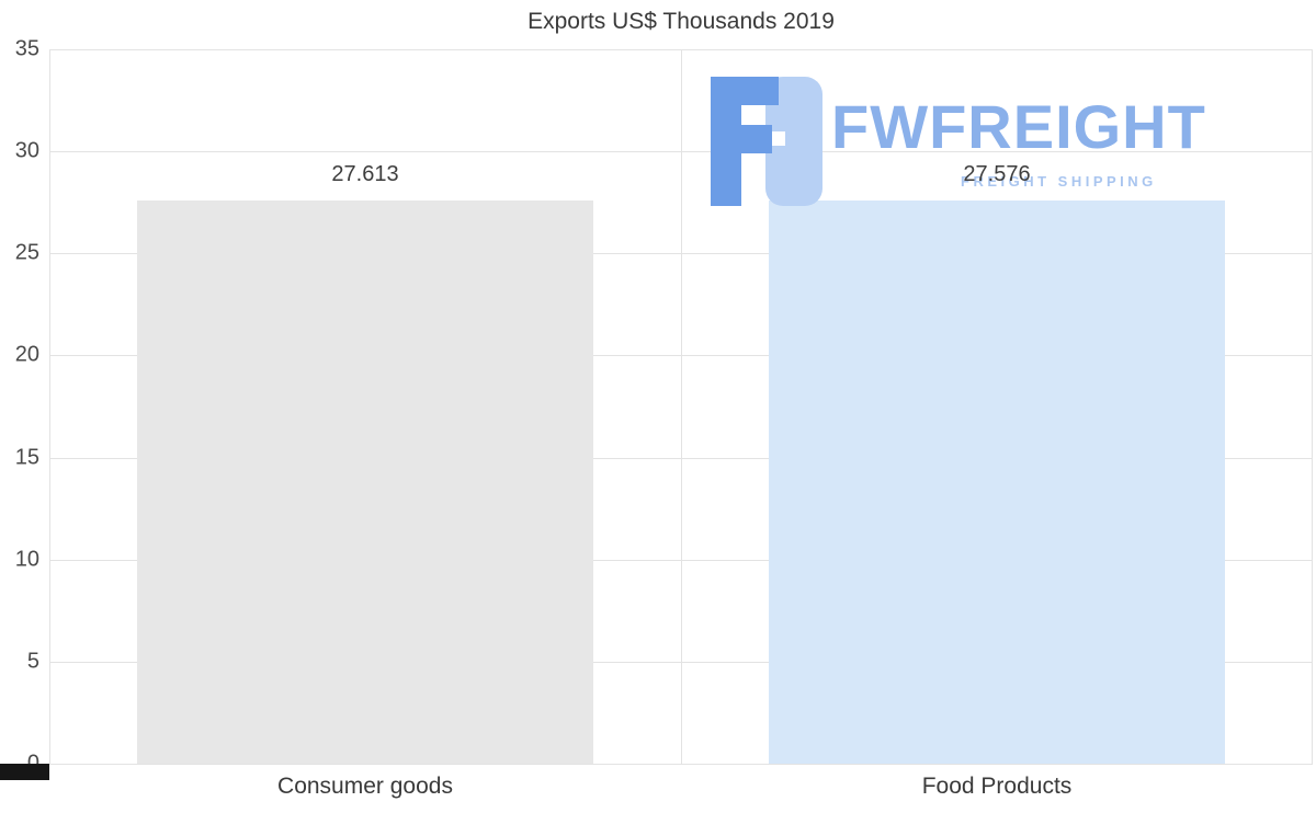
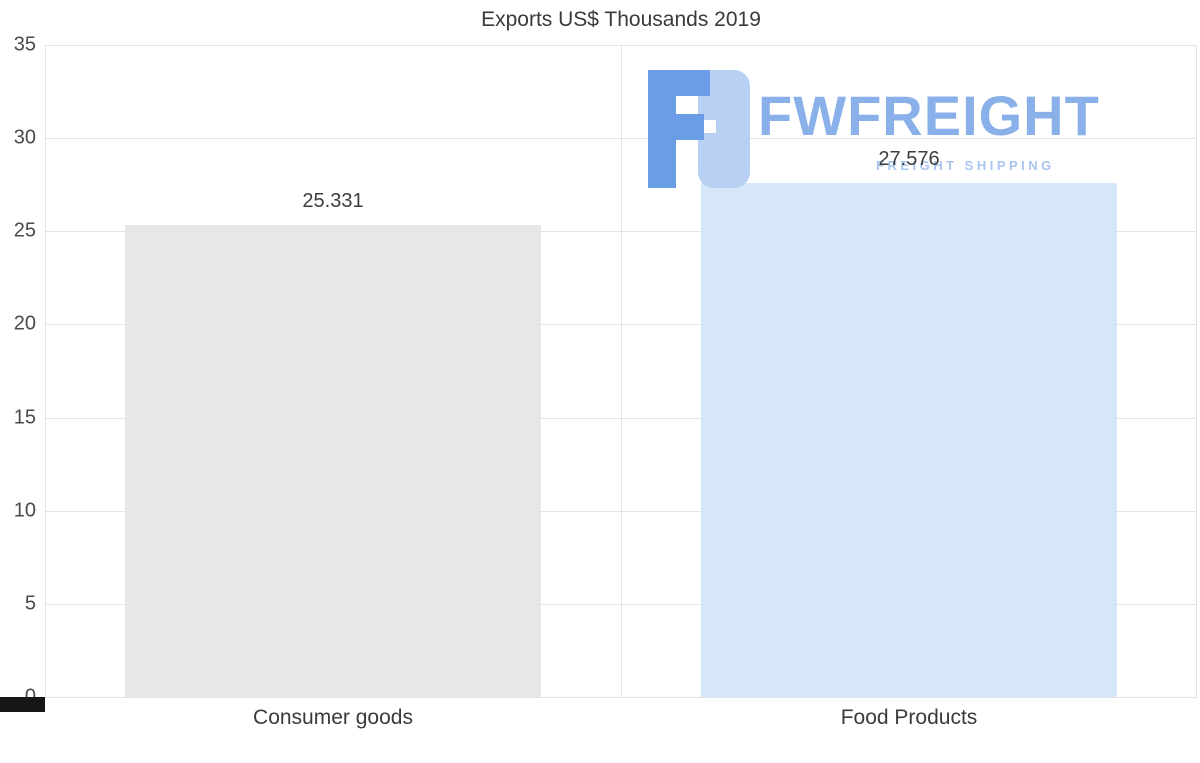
Consumer goods: 27.613 -> 25.331
